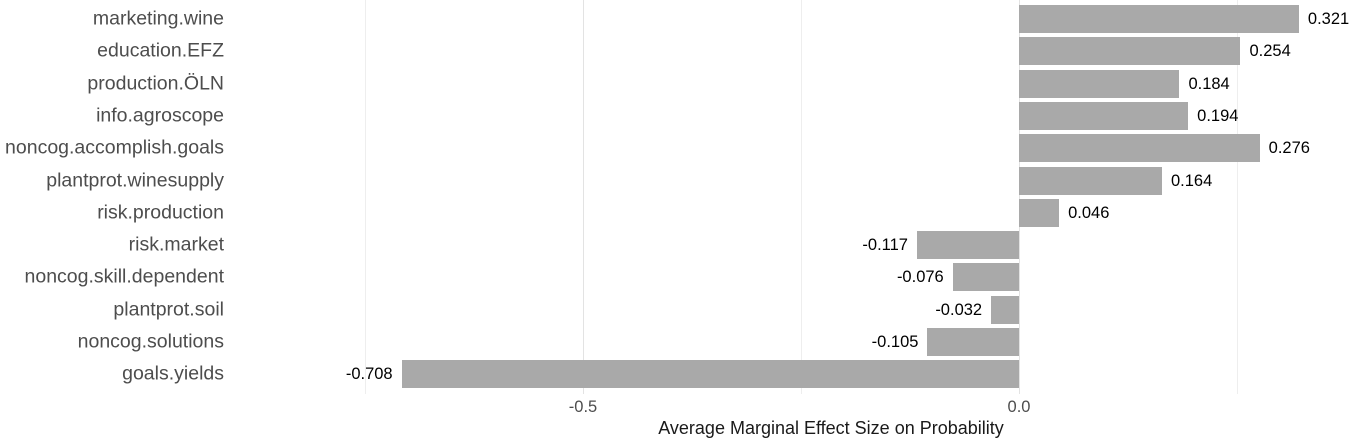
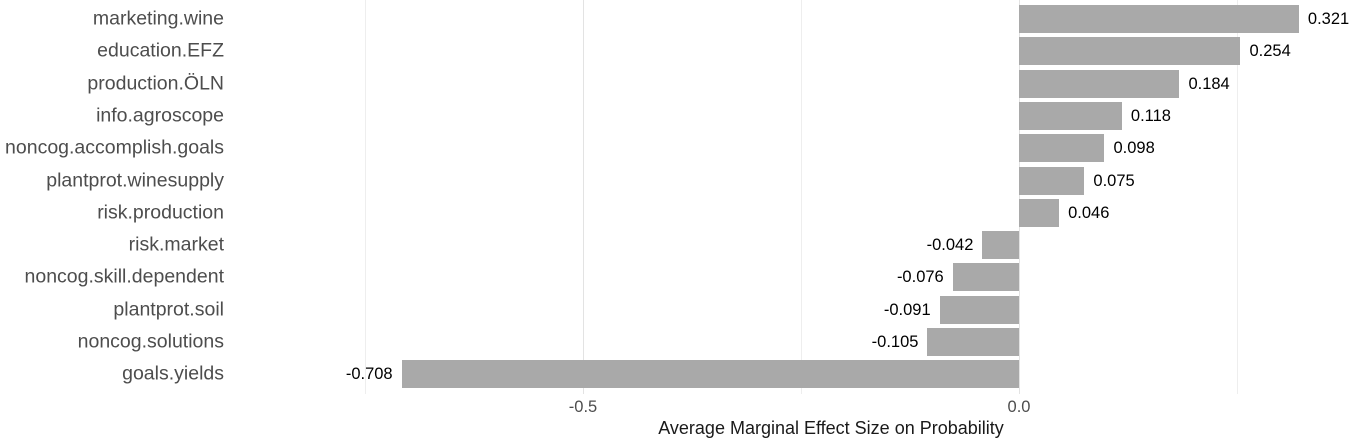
info.agroscope: 0.194 -> 0.118
noncog.accomplish.goals: 0.276 -> 0.098
plantprot.winesupply: 0.164 -> 0.075
risk.market: -0.117 -> -0.042
plantprot.soil: -0.032 -> -0.091
